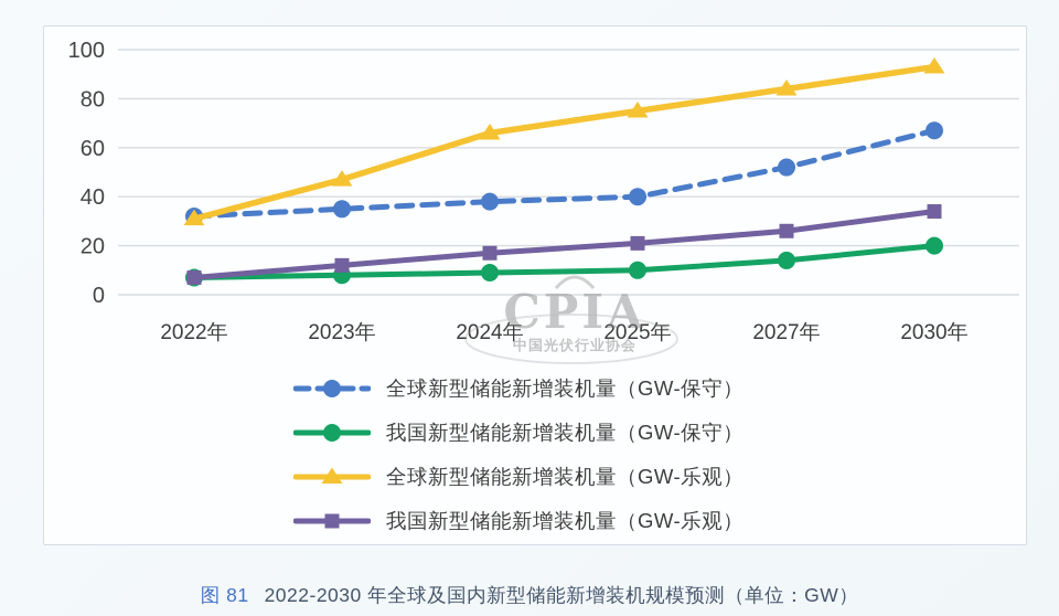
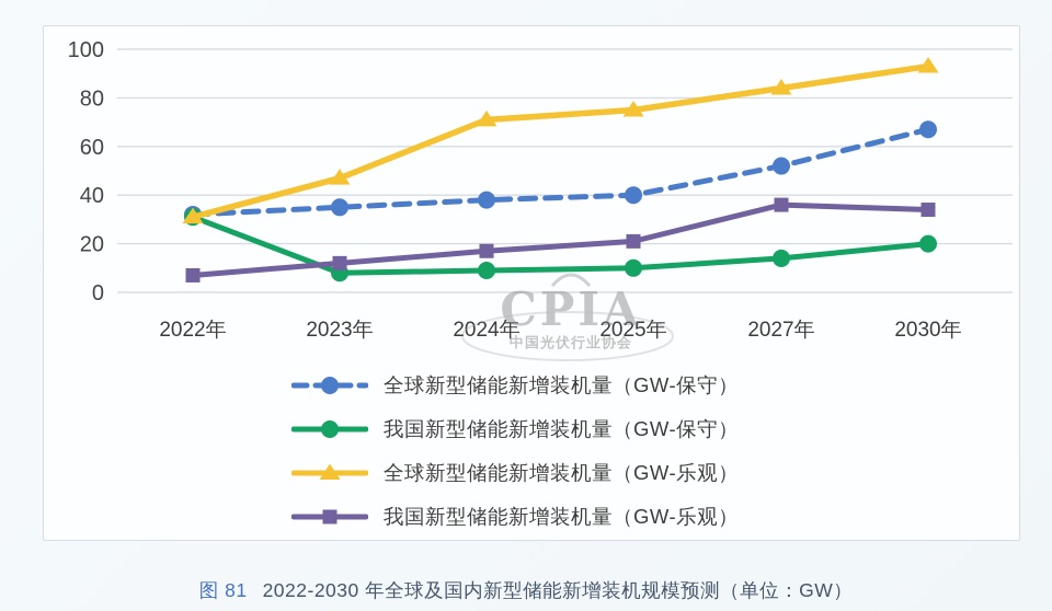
我国新型储能新增装机量（GW-保守）/2022年: 7 -> 31
全球新型储能新增装机量（GW-乐观）/2024年: 66 -> 71
我国新型储能新增装机量（GW-乐观）/2027年: 26 -> 36
